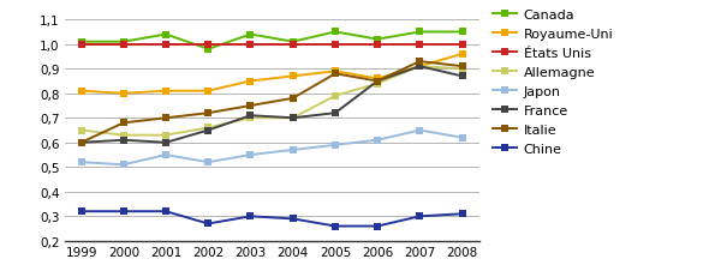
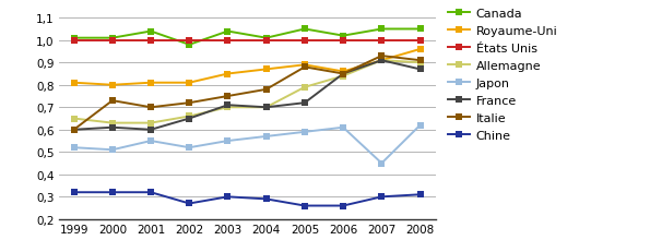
Italie/2000: 0,68 -> 0,73
Japon/2007: 0,65 -> 0,45
